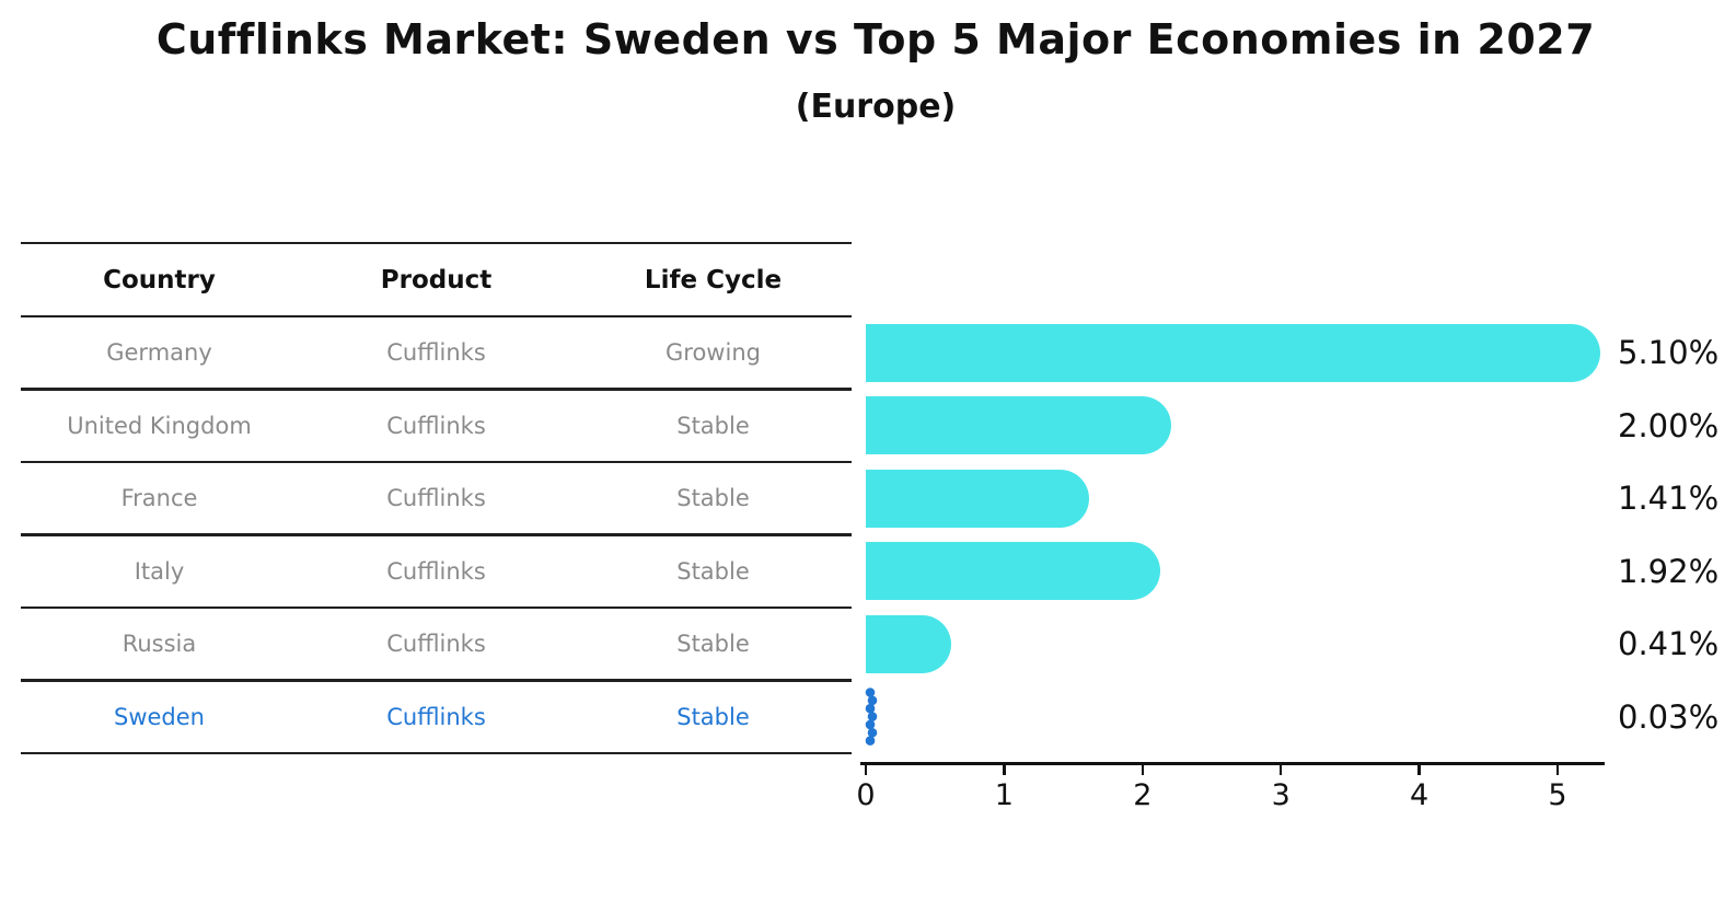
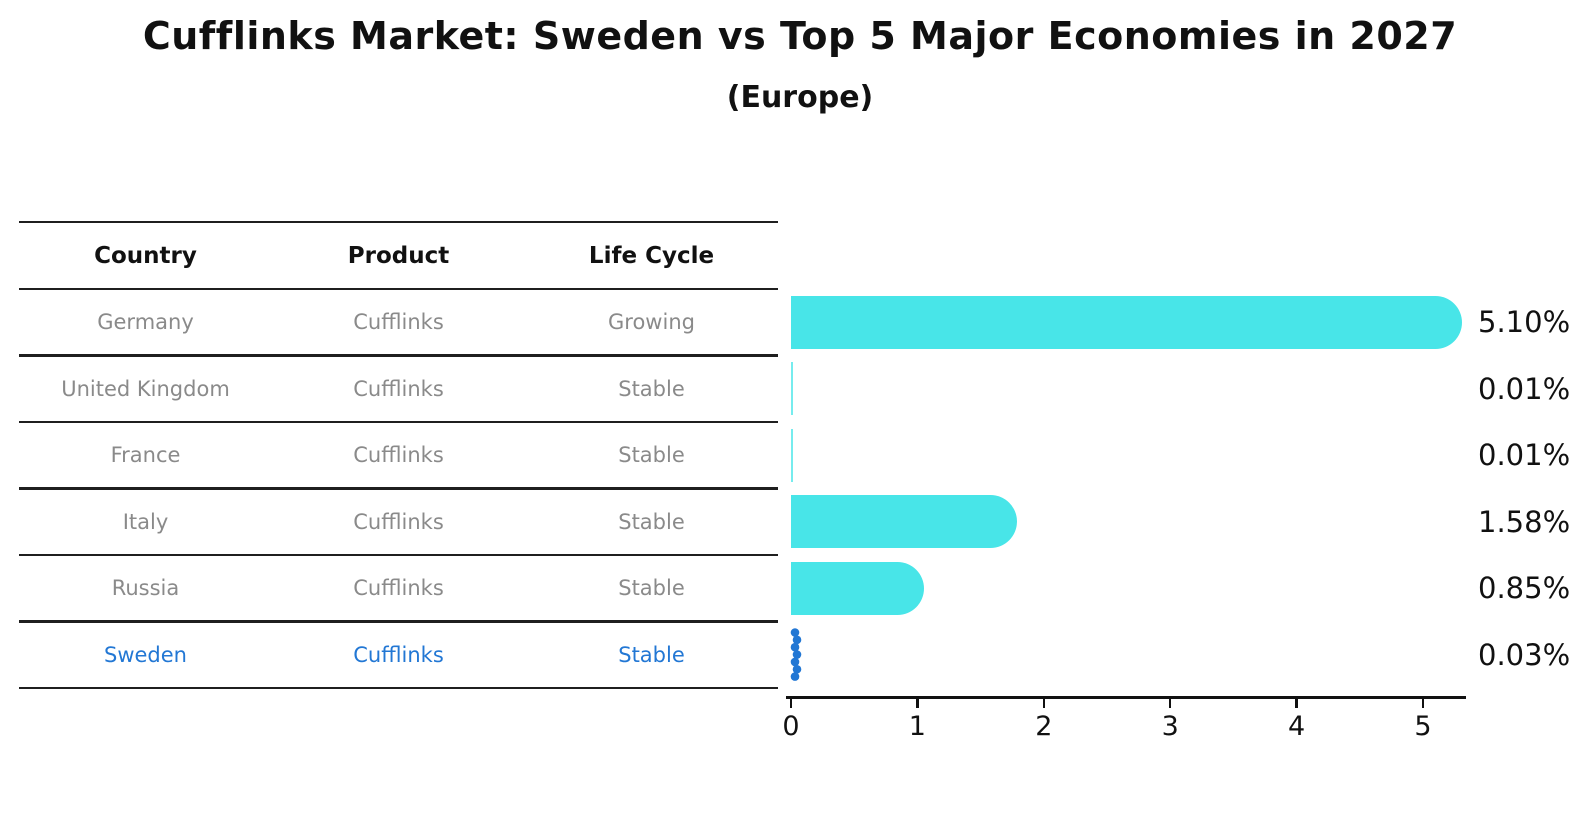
United Kingdom: 2.00% -> 0.01%
France: 1.41% -> 0.01%
Italy: 1.92% -> 1.58%
Russia: 0.41% -> 0.85%
